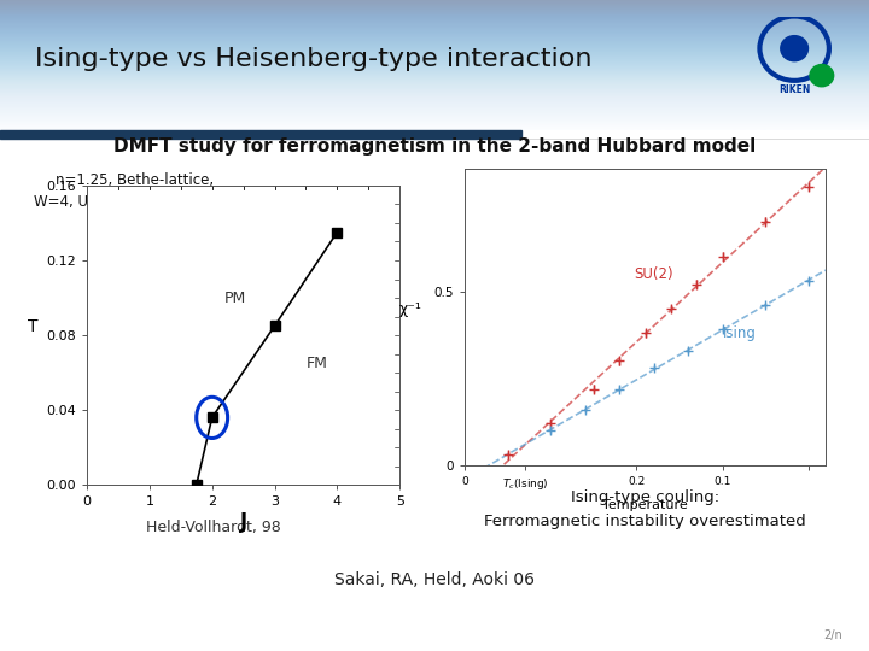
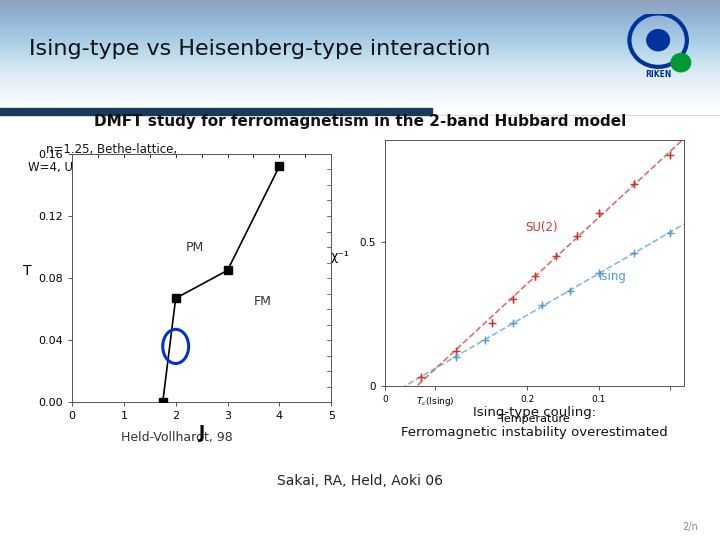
2: 0.036 -> 0.067
4: 0.135 -> 0.152
